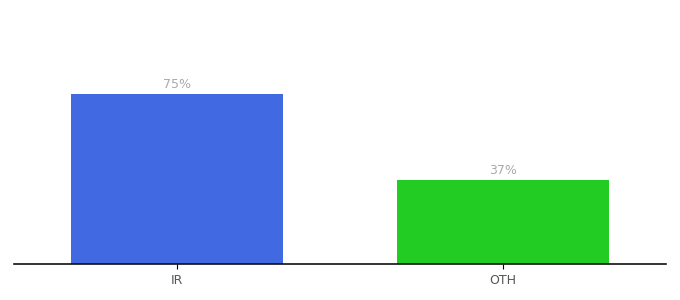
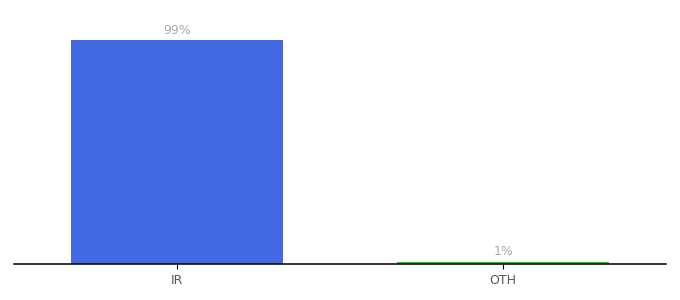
IR: 75% -> 99%
OTH: 37% -> 1%
